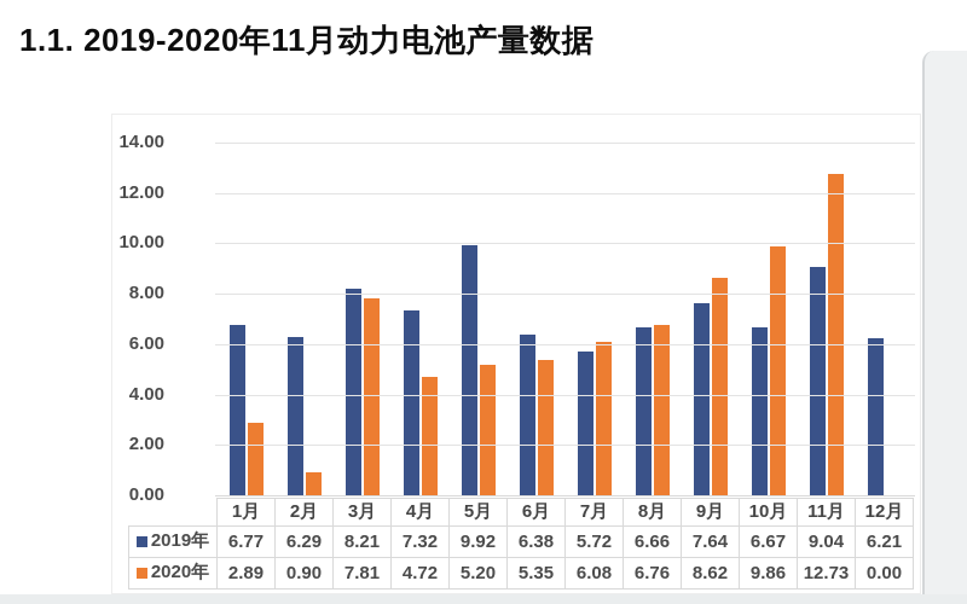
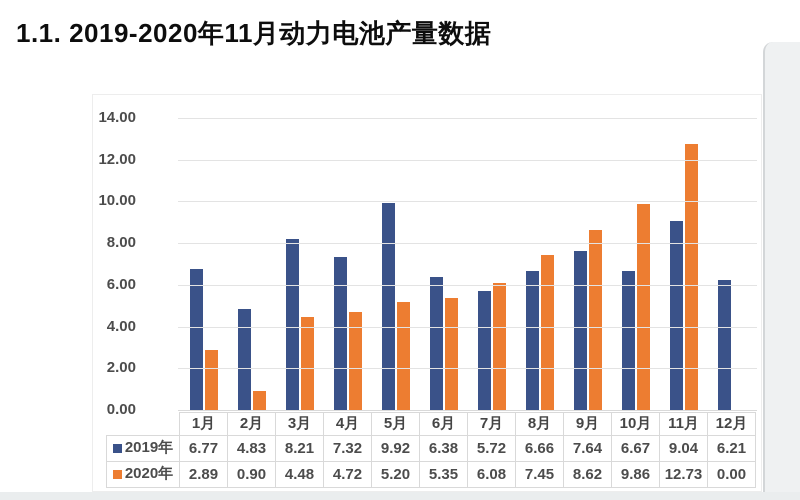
2019年/2月: 6.29 -> 4.83
2020年/3月: 7.81 -> 4.48
2020年/8月: 6.76 -> 7.45
